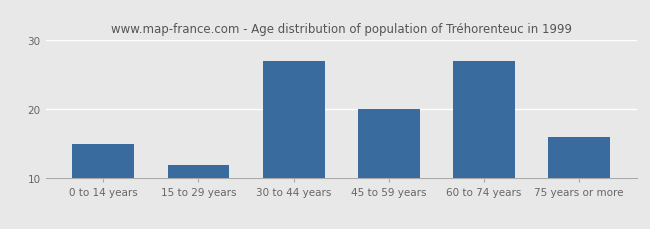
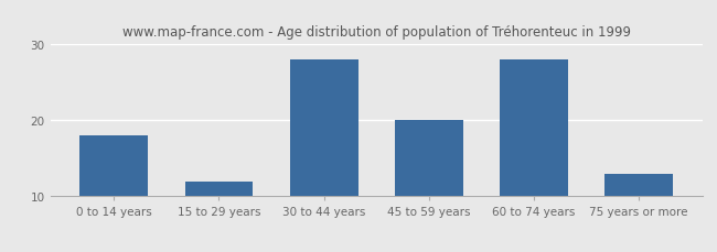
0 to 14 years: 15 -> 18
30 to 44 years: 27 -> 28
60 to 74 years: 27 -> 28
75 years or more: 16 -> 13
